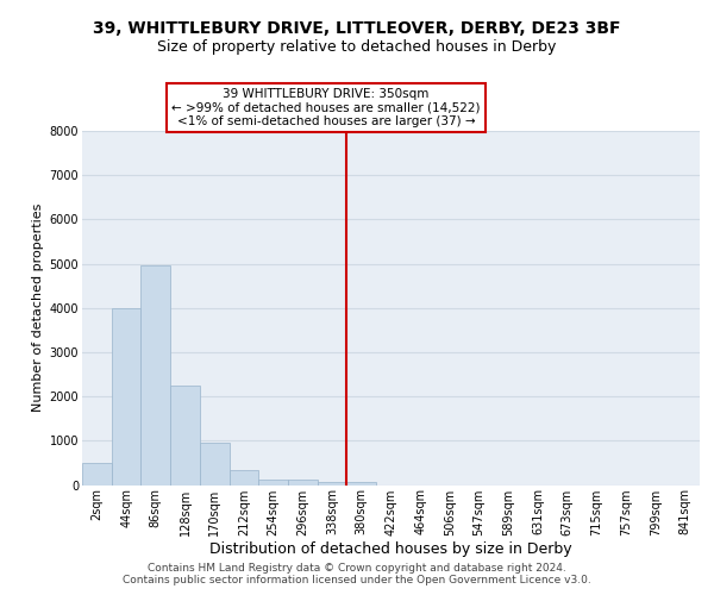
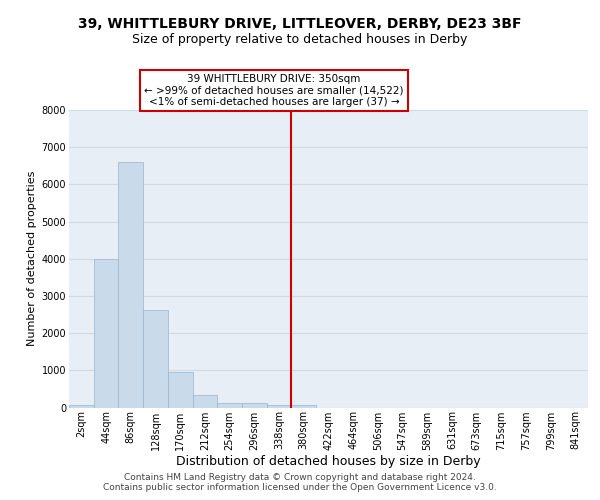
2sqm: 500 -> 70
86sqm: 4950 -> 6600
128sqm: 2250 -> 2620
